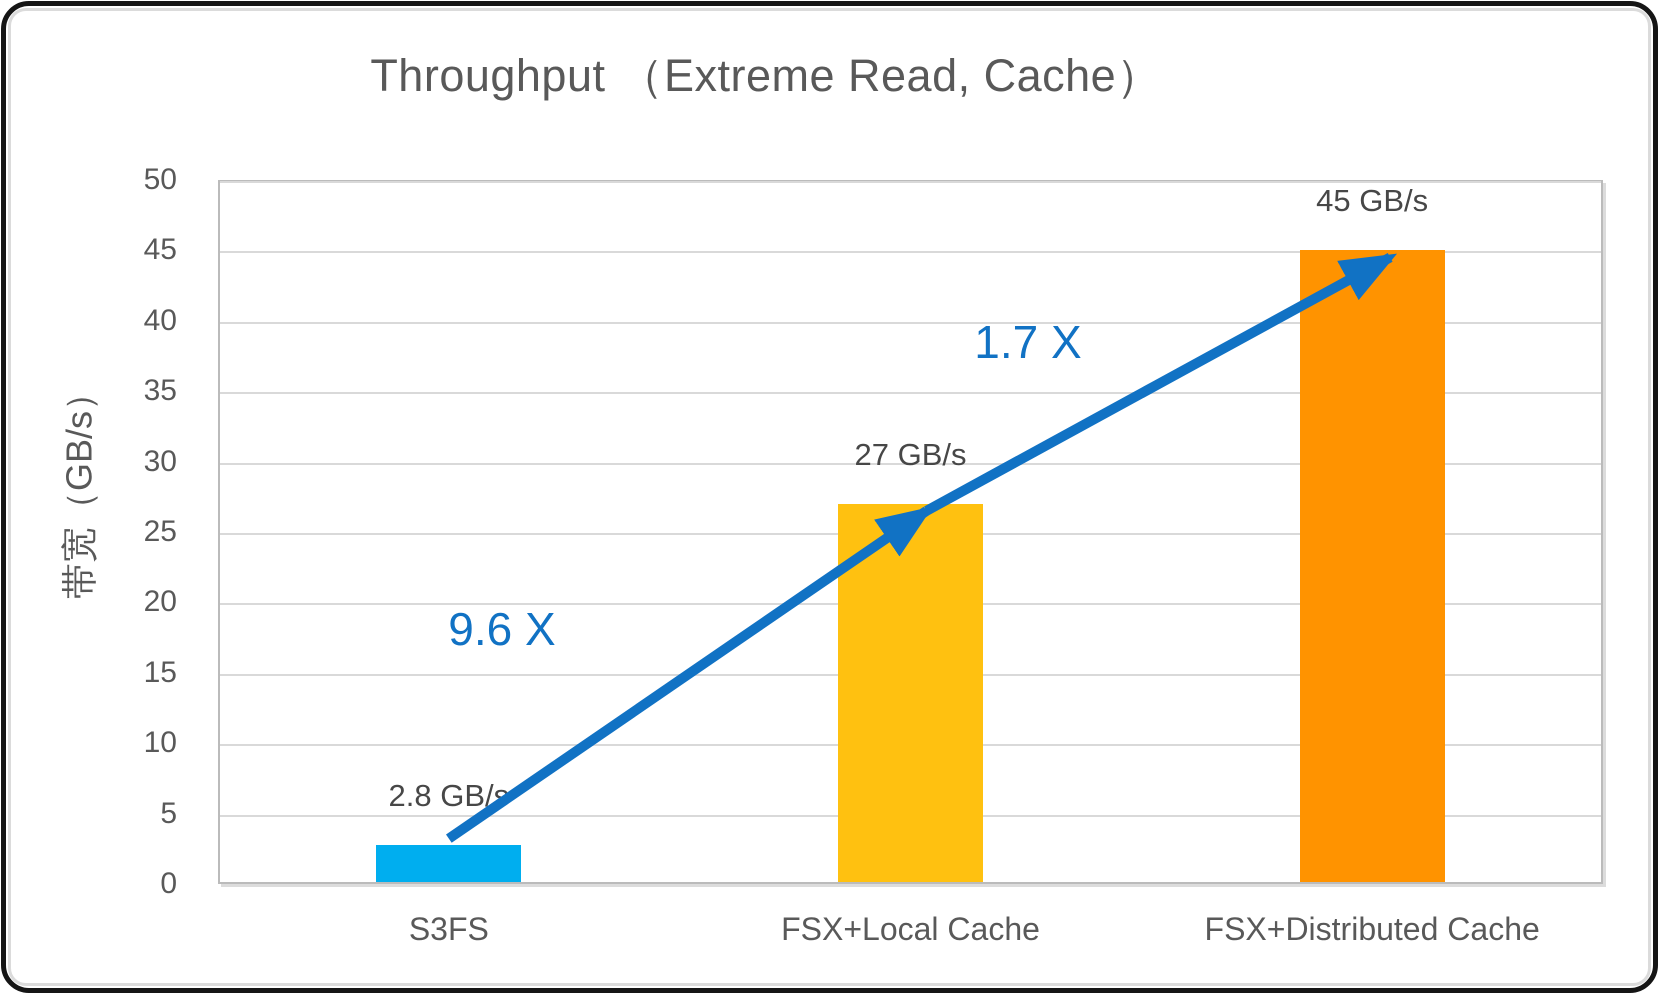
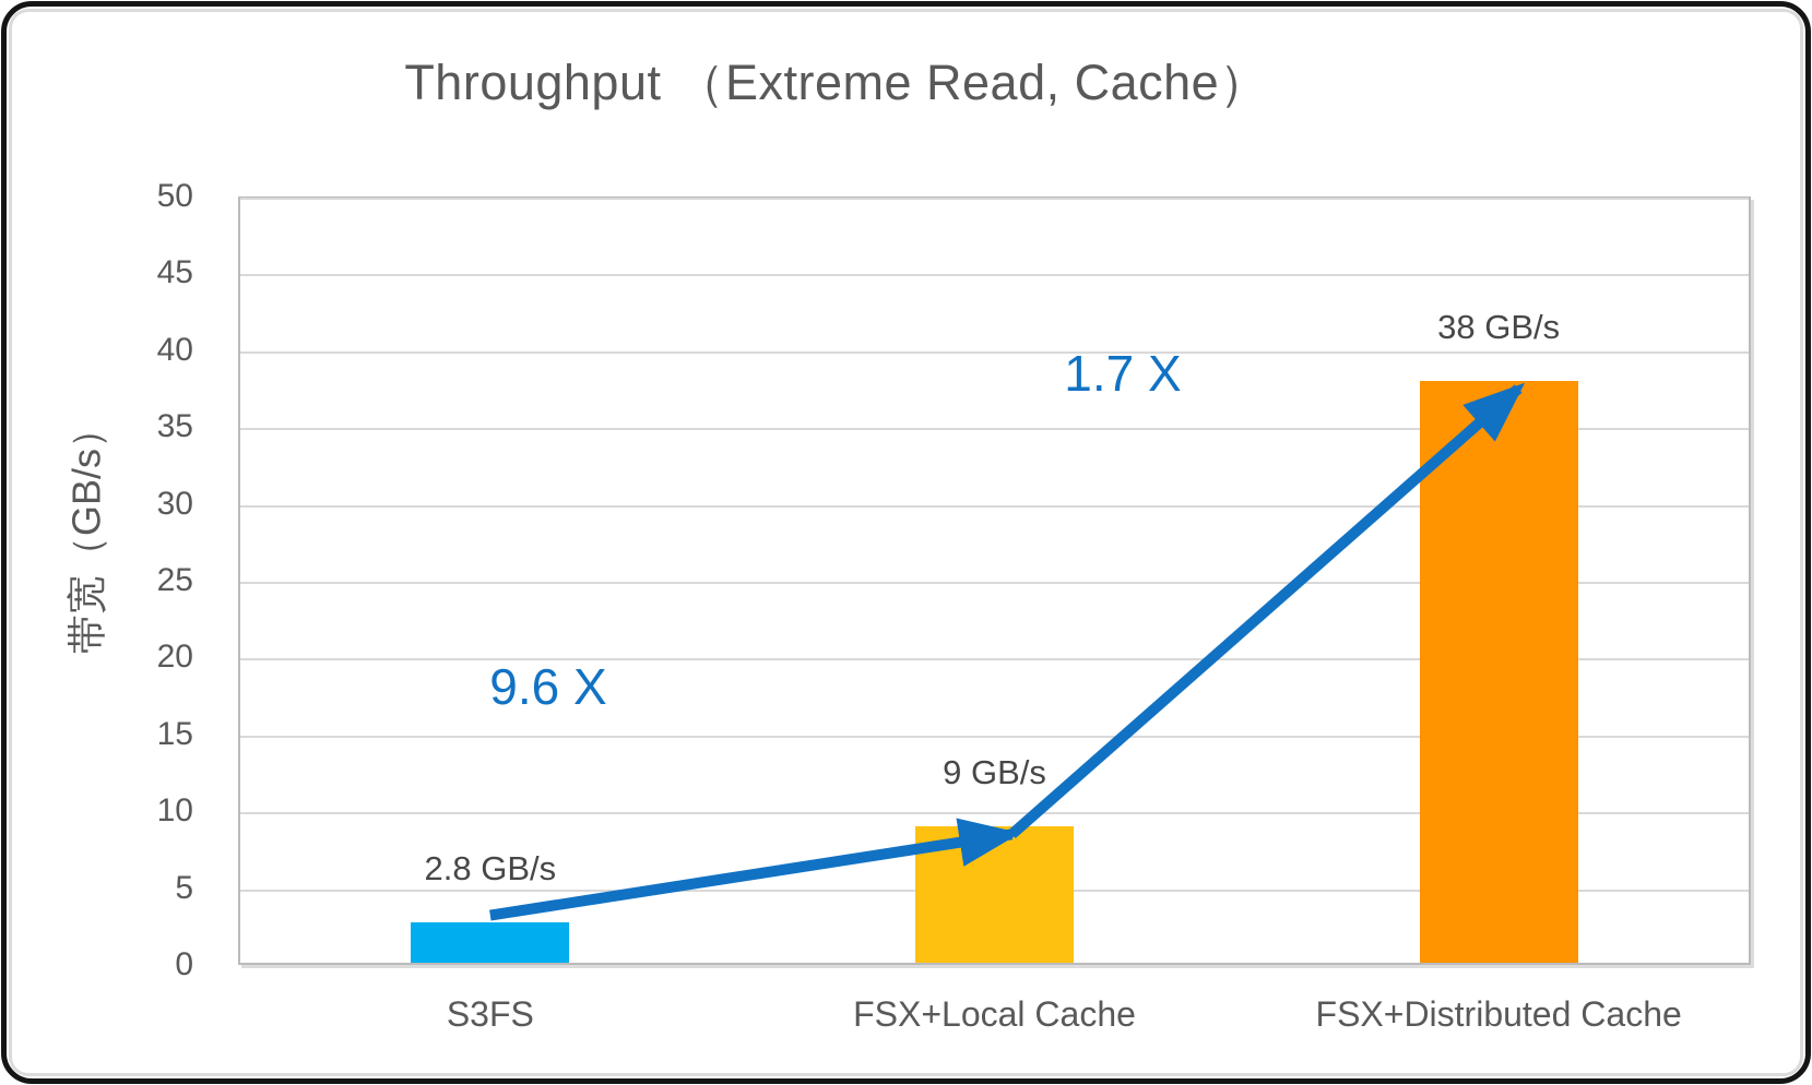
FSX+Local Cache: 27 -> 9
FSX+Distributed Cache: 45 -> 38
